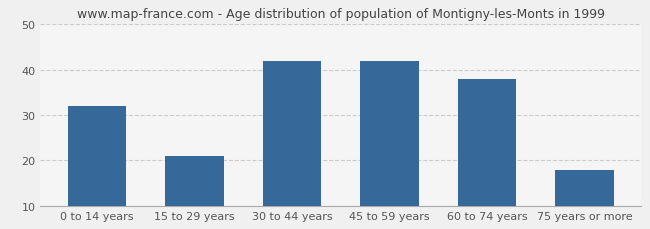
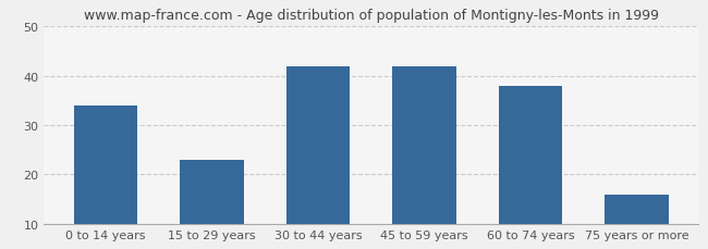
0 to 14 years: 32 -> 34
15 to 29 years: 21 -> 23
75 years or more: 18 -> 16
